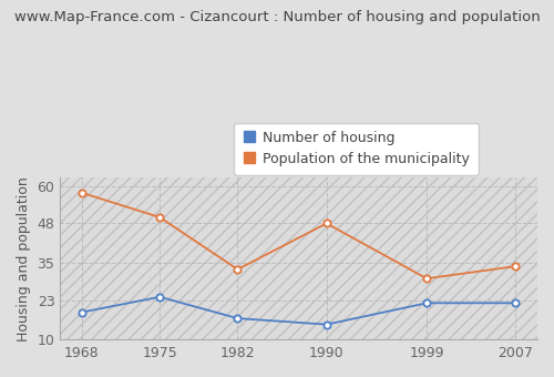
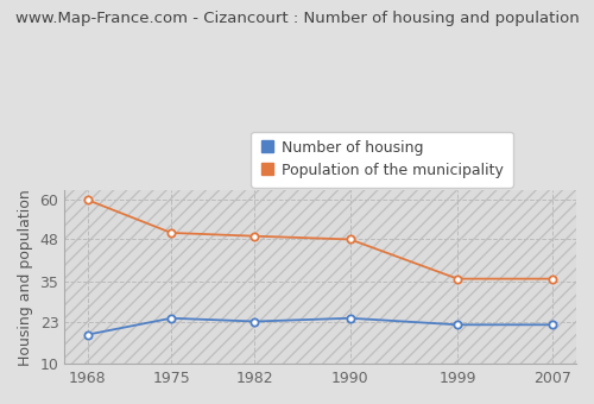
Population of the municipality/1968: 58 -> 60
Number of housing/1982: 17 -> 23
Population of the municipality/1982: 33 -> 49
Number of housing/1990: 15 -> 24
Population of the municipality/1999: 30 -> 36
Population of the municipality/2007: 34 -> 36
